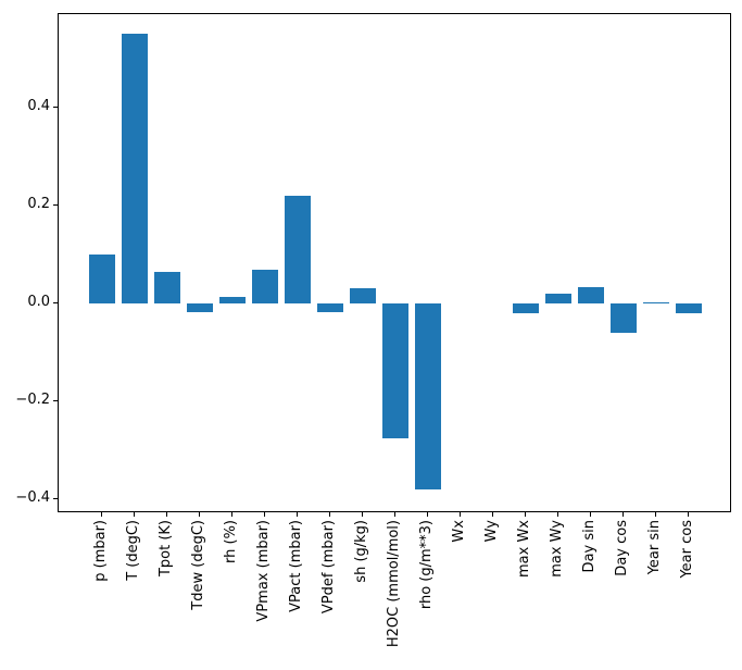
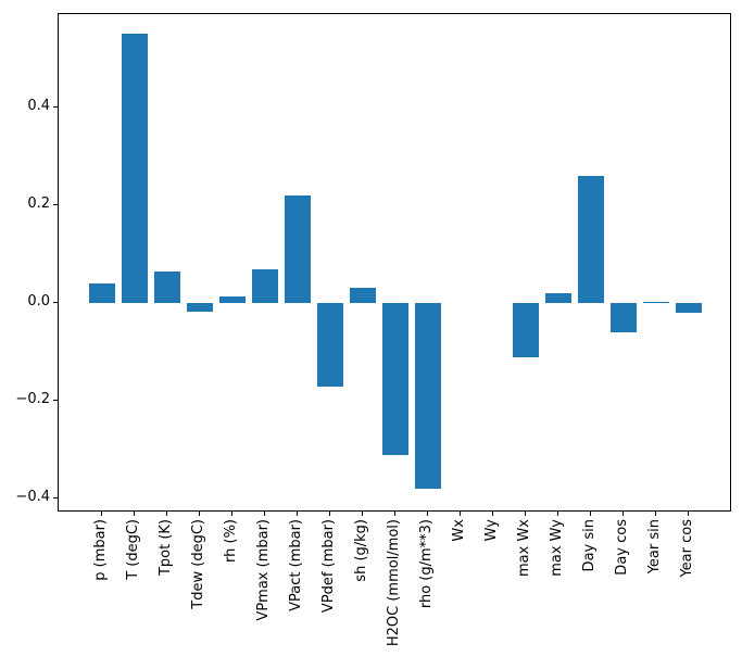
p (mbar): 0.10 -> 0.04
VPdef (mbar): -0.02 -> -0.17
H2OC (mmol/mol): -0.28 -> -0.31
max Wx: -0.02 -> -0.11
Day sin: 0.03 -> 0.26
